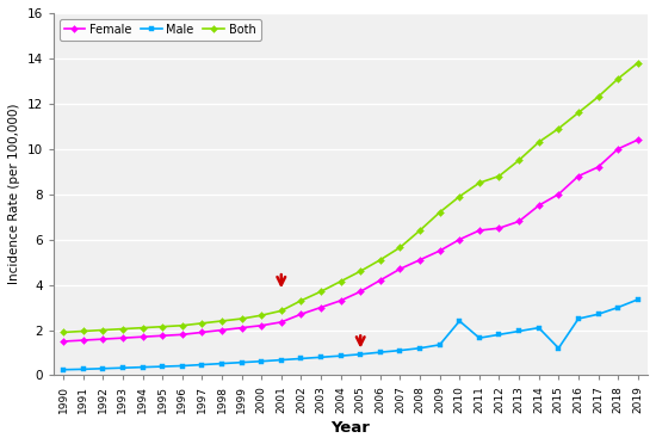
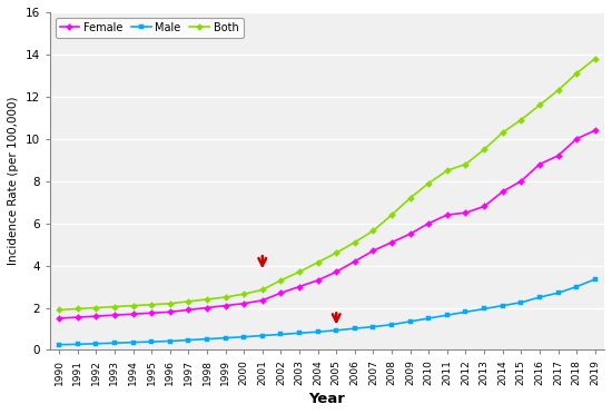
Male/2010: 2.4 -> 1.5
Male/2015: 1.2 -> 2.2
